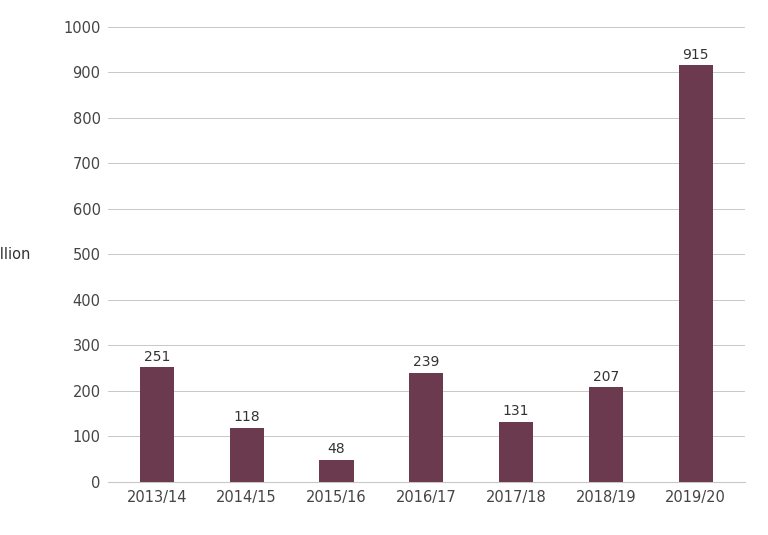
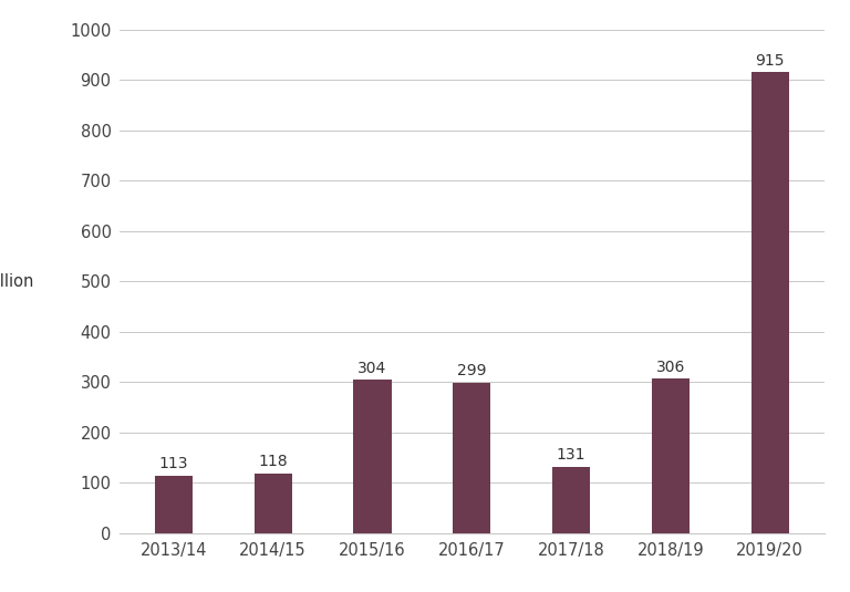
2013/14: 251 -> 113
2015/16: 48 -> 304
2016/17: 239 -> 299
2018/19: 207 -> 306
